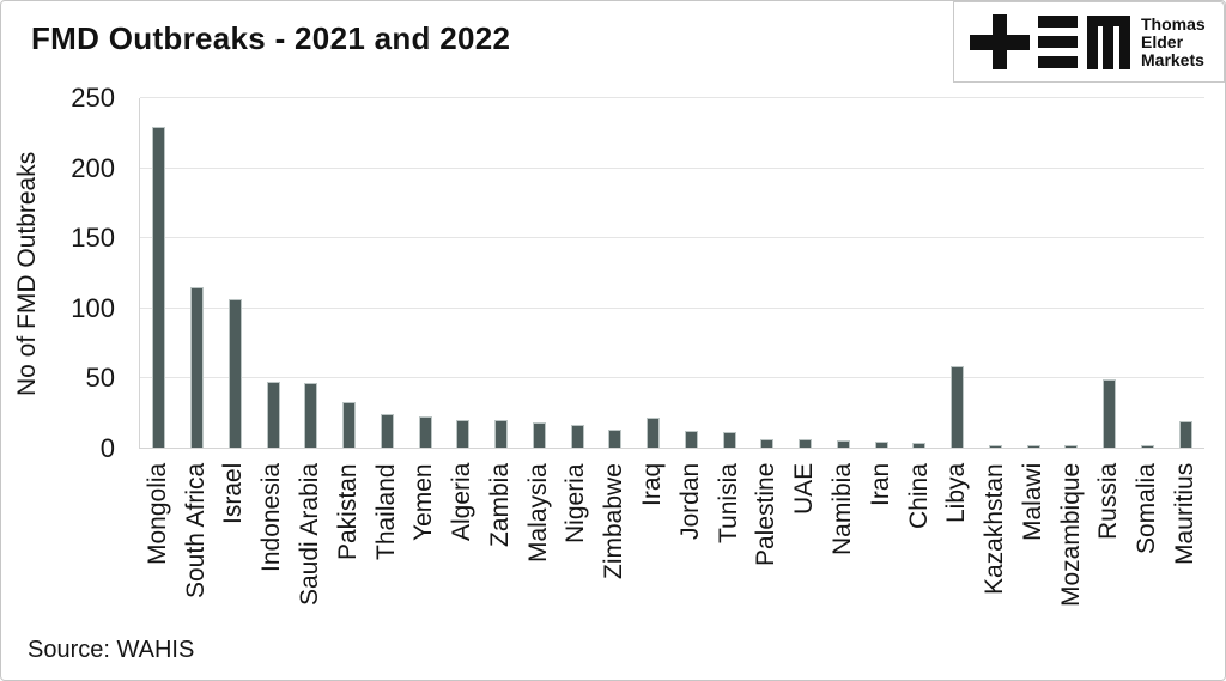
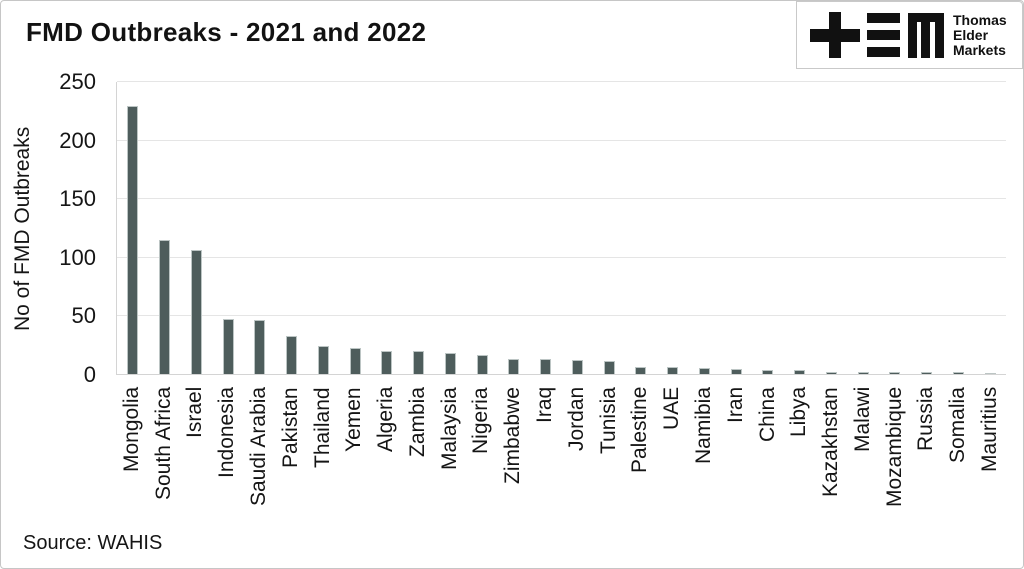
Iraq: 21 -> 13
Libya: 58 -> 3
Russia: 49 -> 2
Mauritius: 19 -> 1
